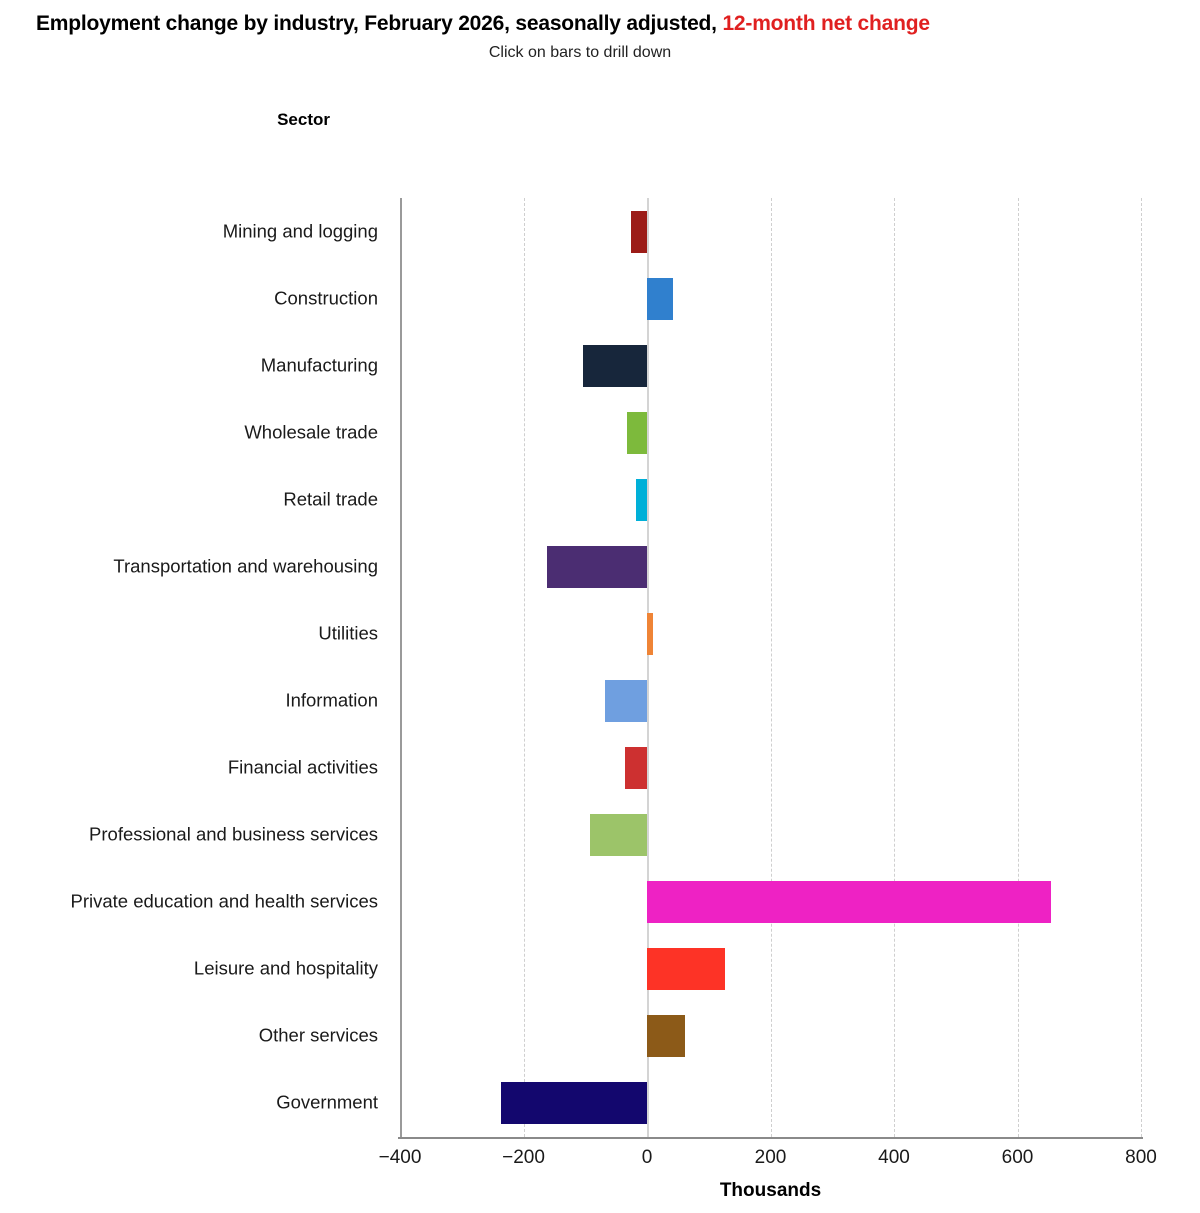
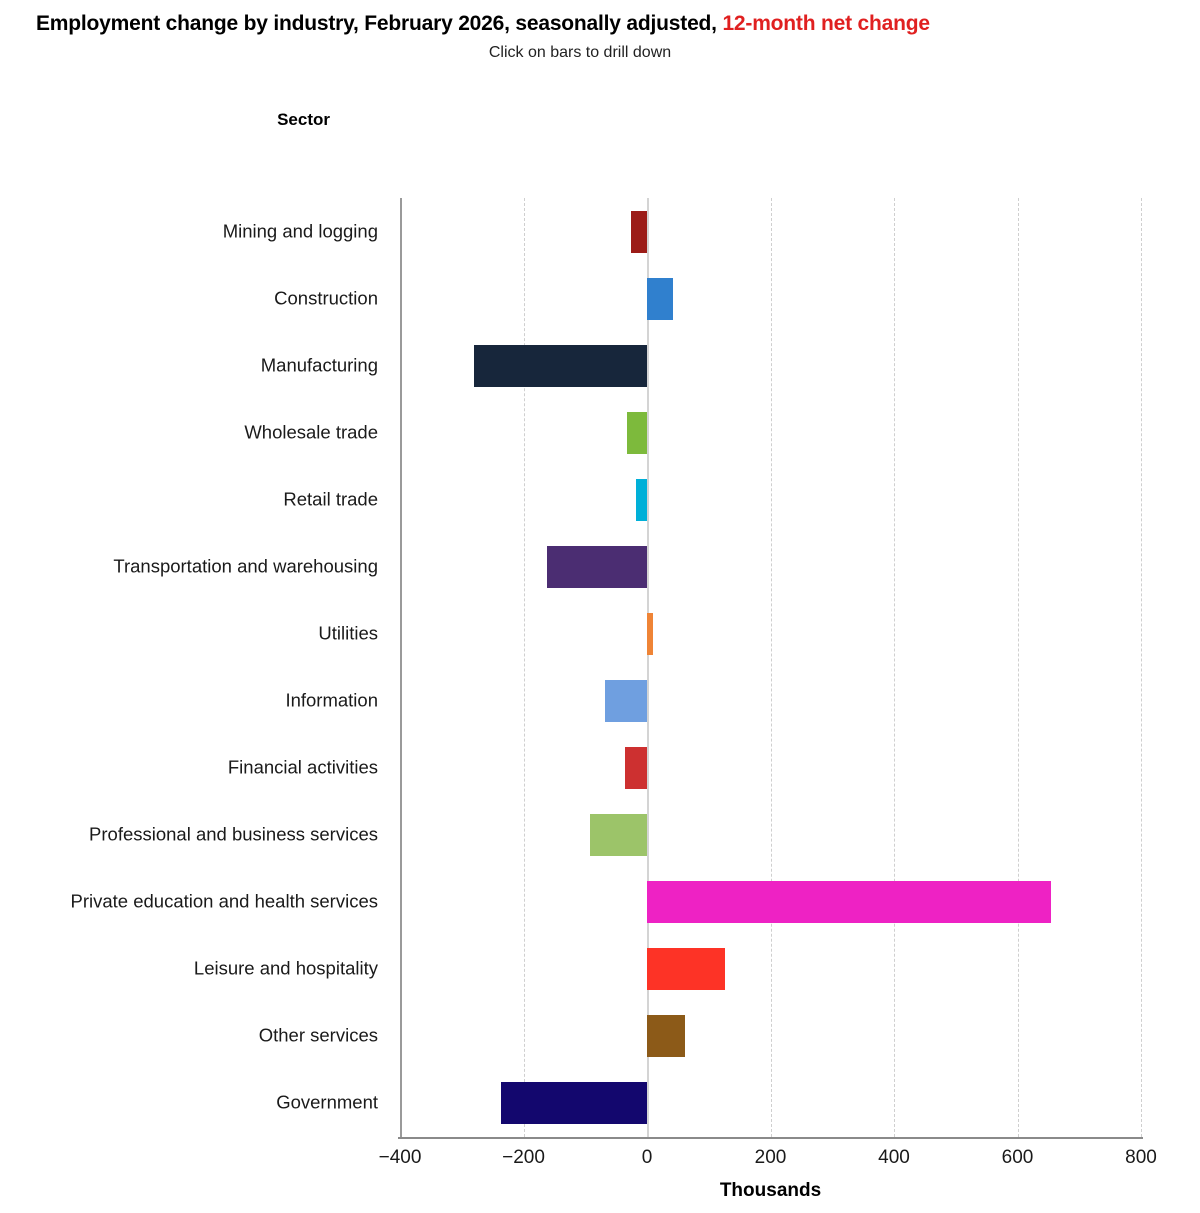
Manufacturing: -100 -> -280
